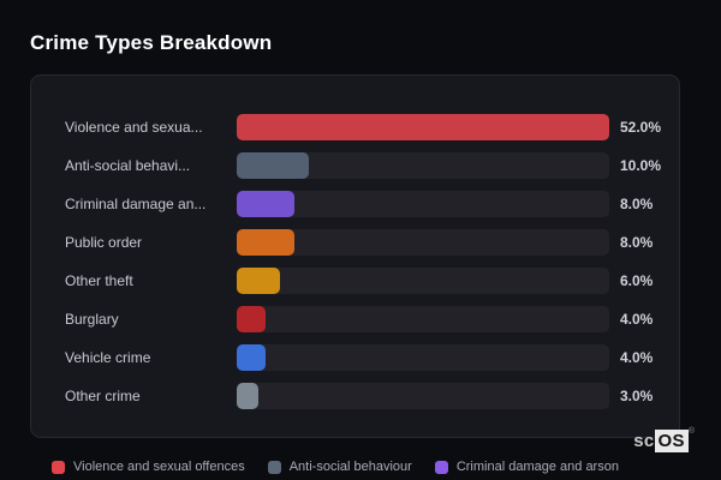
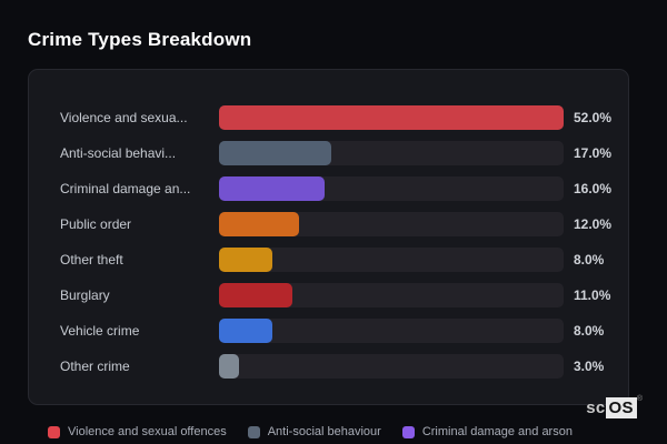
Anti-social behavi...: 10.0% -> 17.0%
Criminal damage an...: 8.0% -> 16.0%
Public order: 8.0% -> 12.0%
Other theft: 6.0% -> 8.0%
Burglary: 4.0% -> 11.0%
Vehicle crime: 4.0% -> 8.0%
